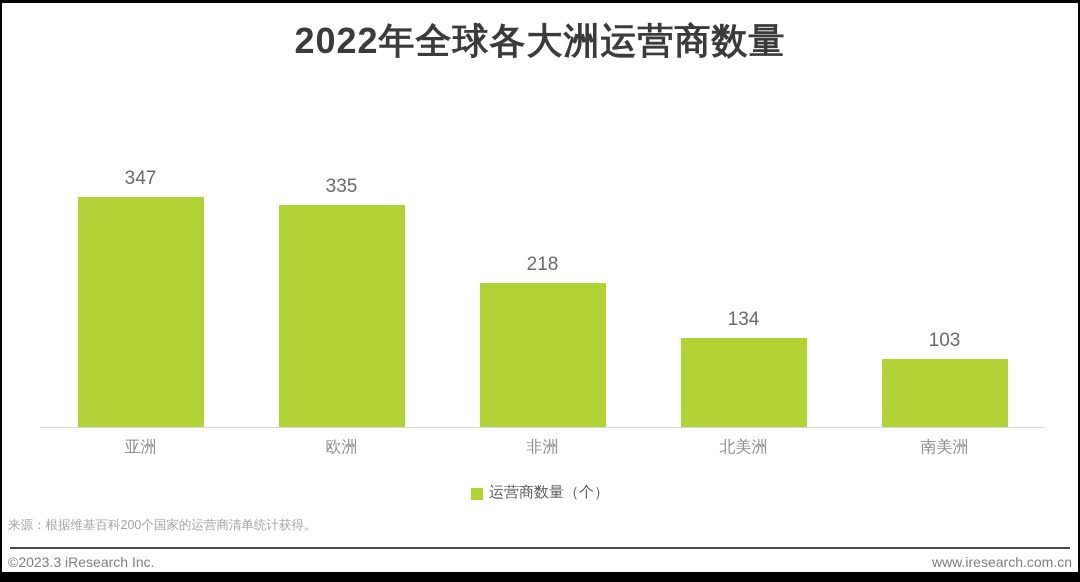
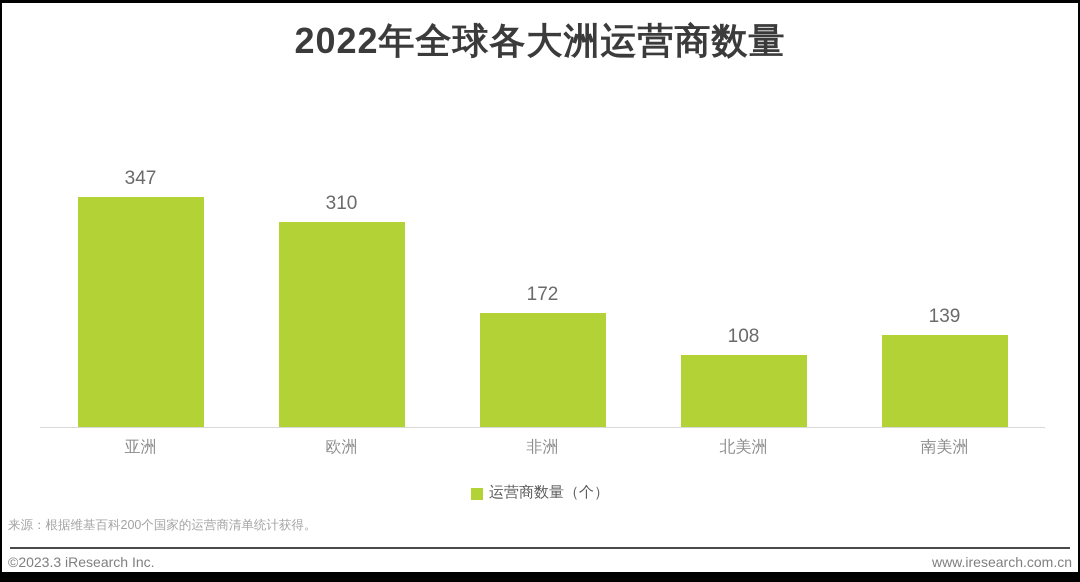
欧洲: 335 -> 310
非洲: 218 -> 172
北美洲: 134 -> 108
南美洲: 103 -> 139
